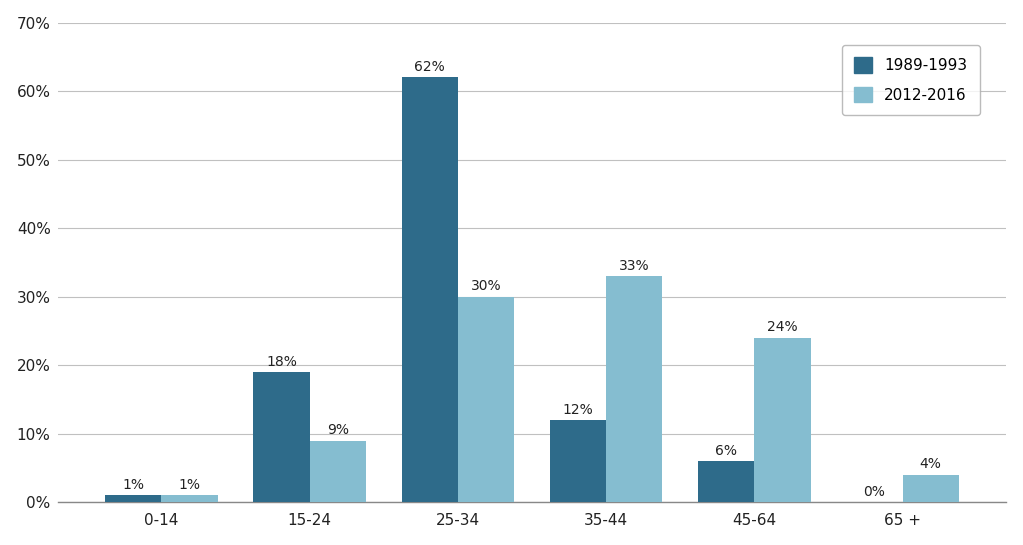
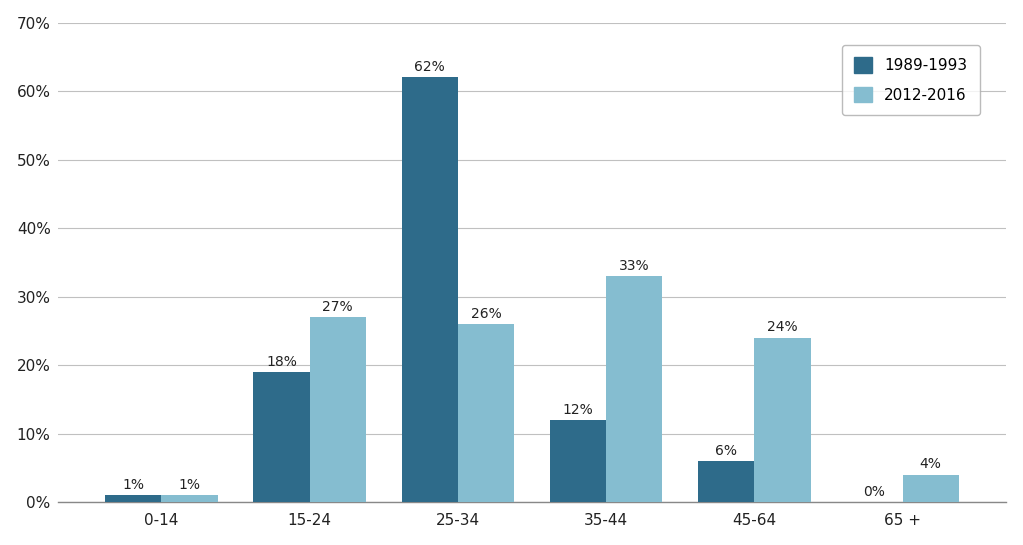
2012-2016/15-24: 9% -> 27%
2012-2016/25-34: 30% -> 26%
